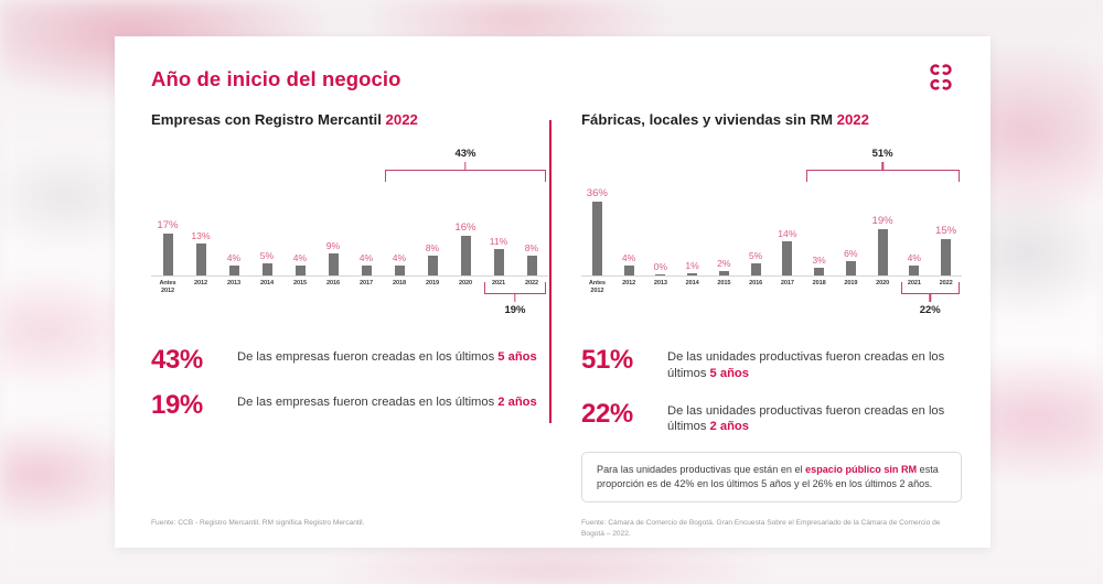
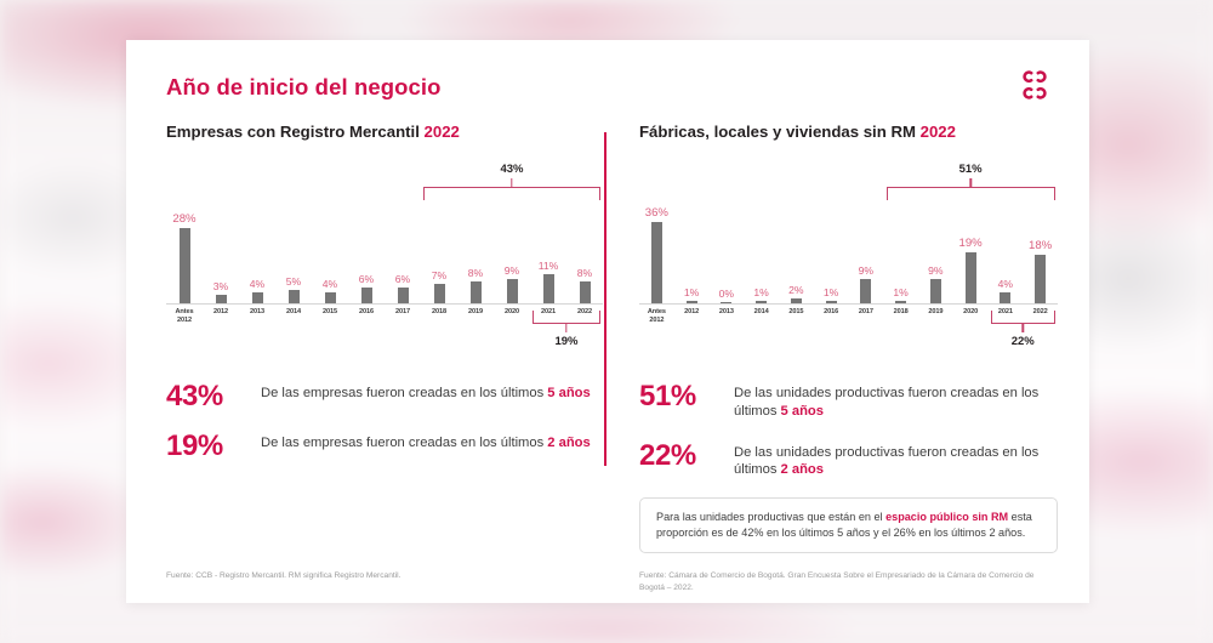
Empresas con Registro Mercantil 2022/Antes 2012: 17% -> 28%
Empresas con Registro Mercantil 2022/2012: 13% -> 3%
Empresas con Registro Mercantil 2022/2016: 9% -> 6%
Empresas con Registro Mercantil 2022/2017: 4% -> 6%
Empresas con Registro Mercantil 2022/2018: 4% -> 7%
Empresas con Registro Mercantil 2022/2020: 16% -> 9%
Fábricas, locales y viviendas sin RM 2022/2012: 4% -> 1%
Fábricas, locales y viviendas sin RM 2022/2016: 5% -> 1%
Fábricas, locales y viviendas sin RM 2022/2017: 14% -> 9%
Fábricas, locales y viviendas sin RM 2022/2018: 3% -> 1%
Fábricas, locales y viviendas sin RM 2022/2019: 6% -> 9%
Fábricas, locales y viviendas sin RM 2022/2022: 15% -> 18%
